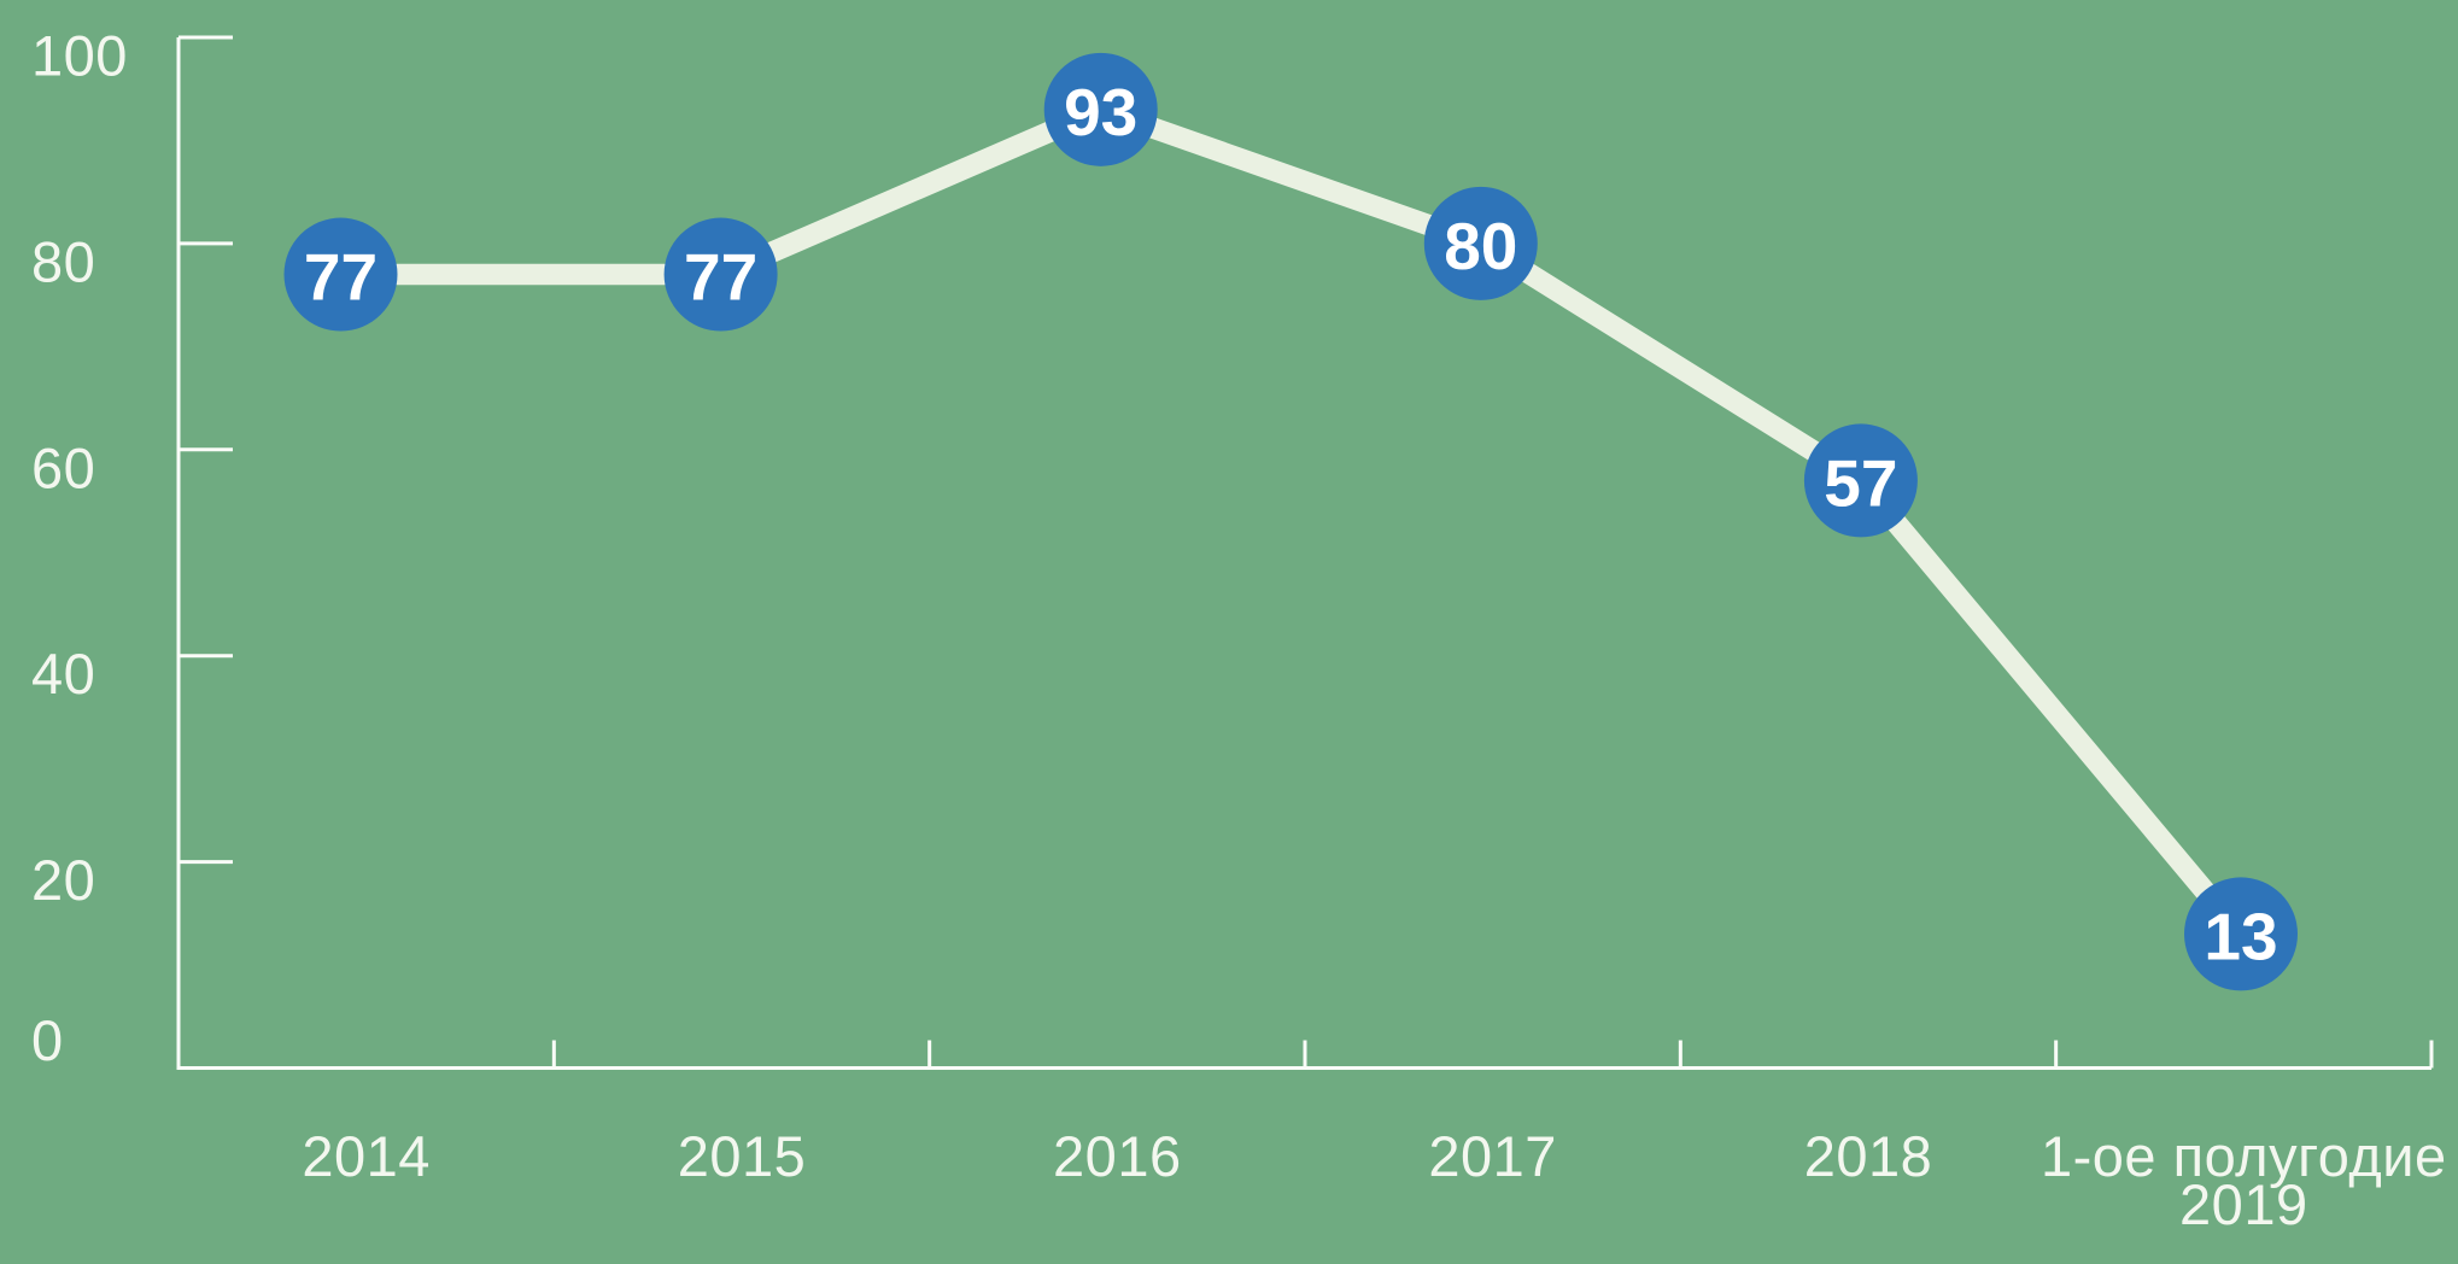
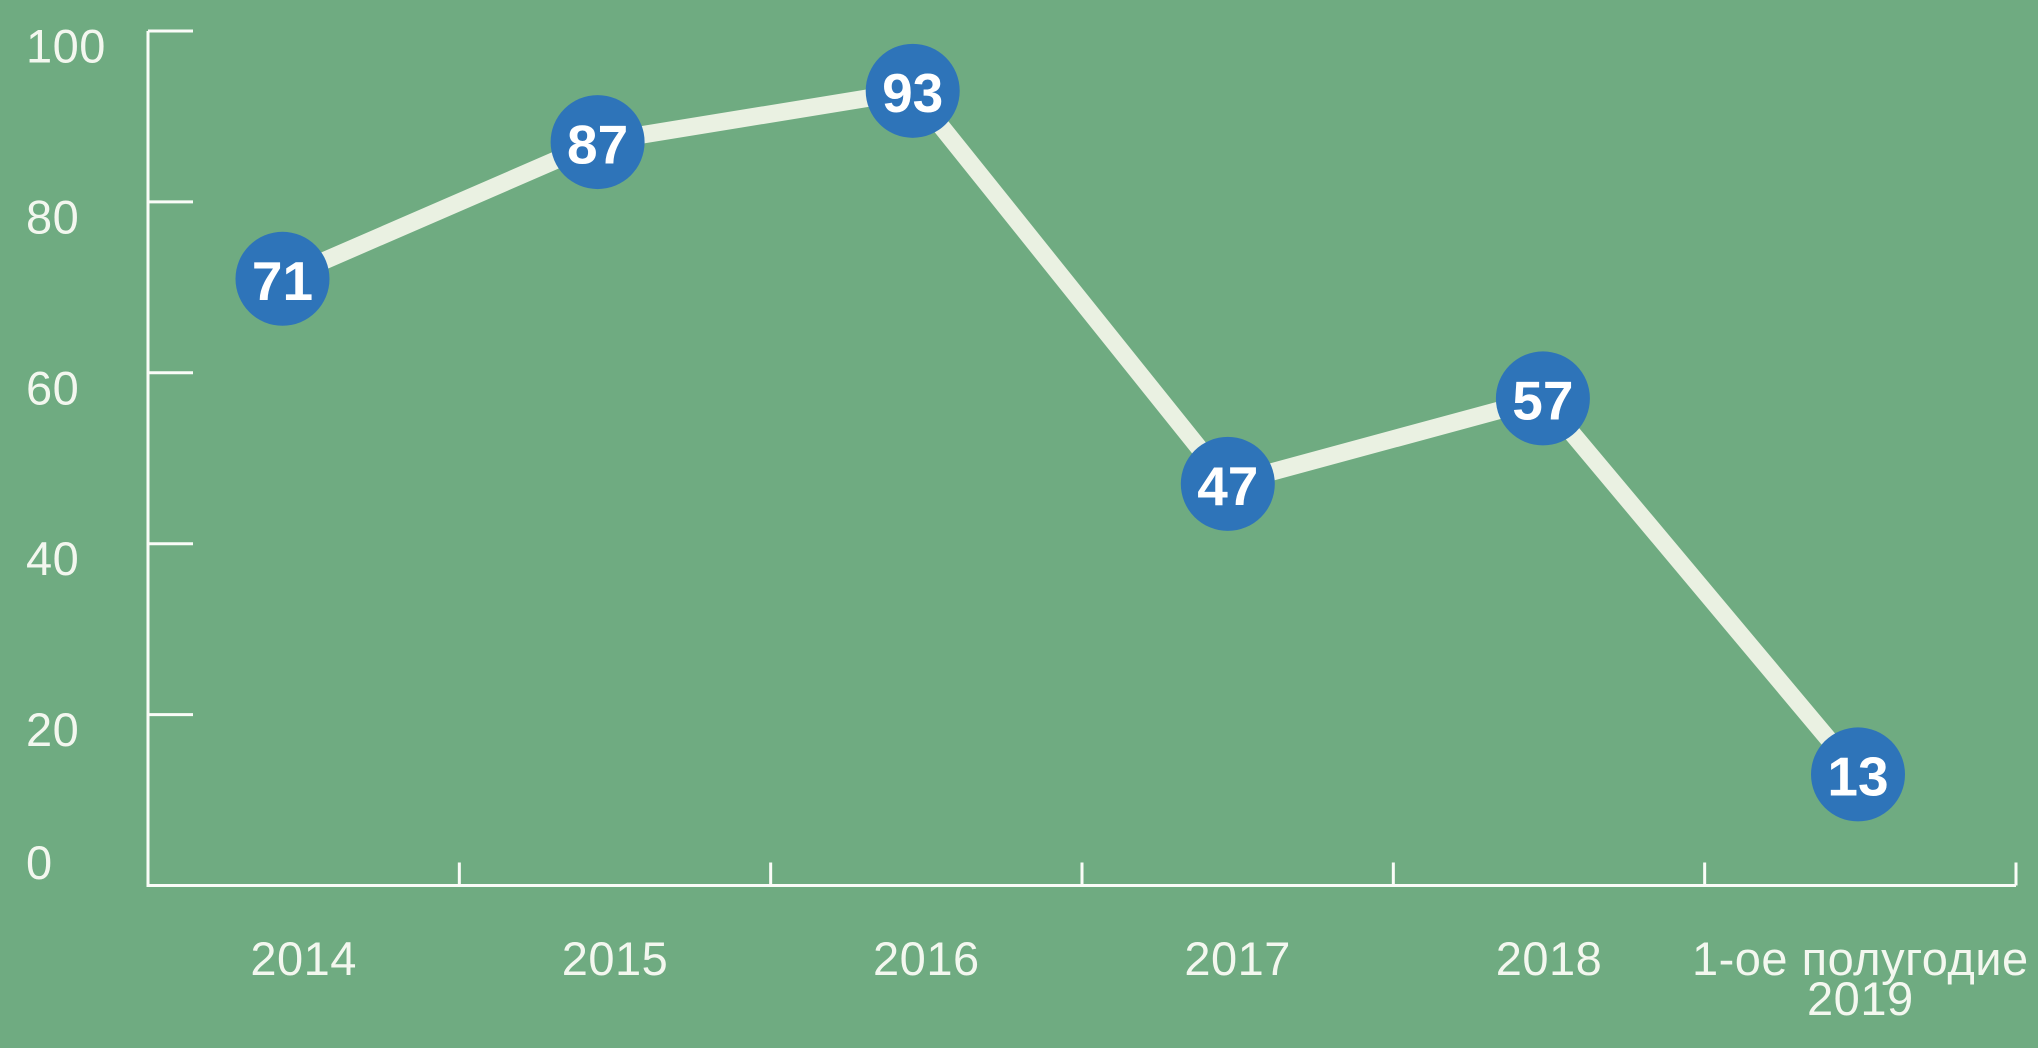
2014: 77 -> 71
2015: 77 -> 87
2017: 80 -> 47
